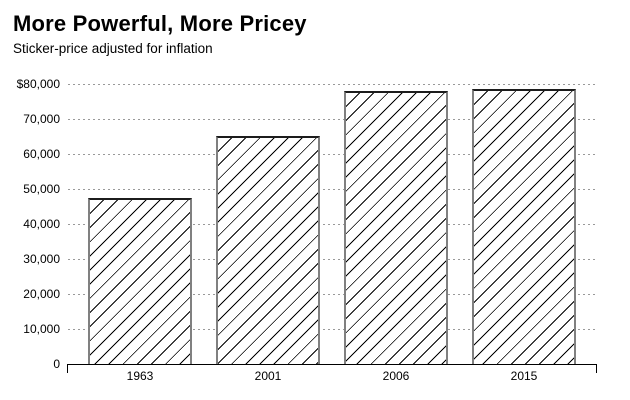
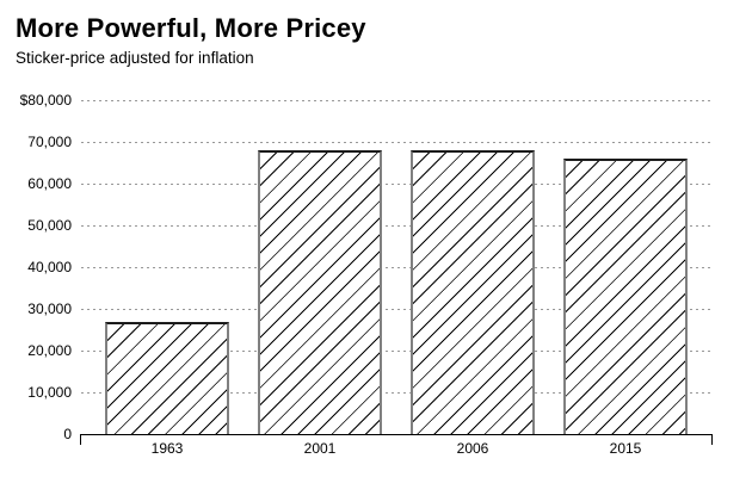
1963: $47000 -> $27000
2001: $65000 -> $68000
2006: $78000 -> $68000
2015: $79000 -> $66000
